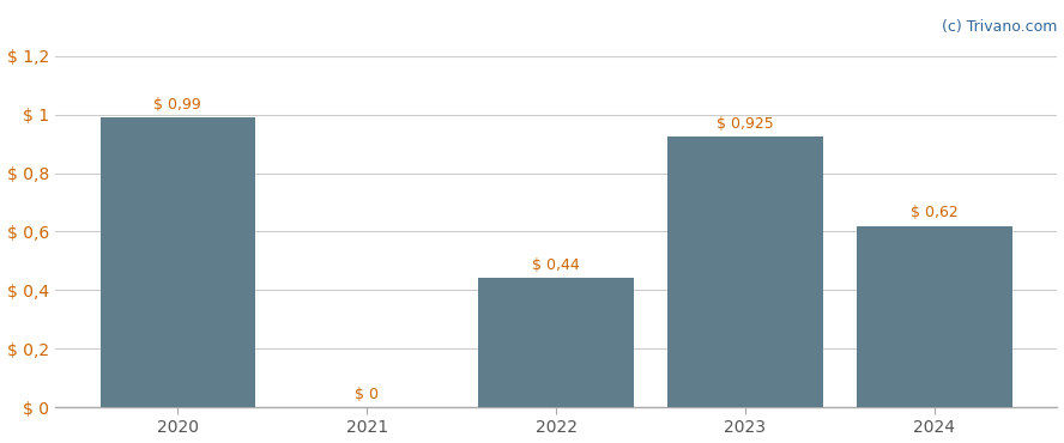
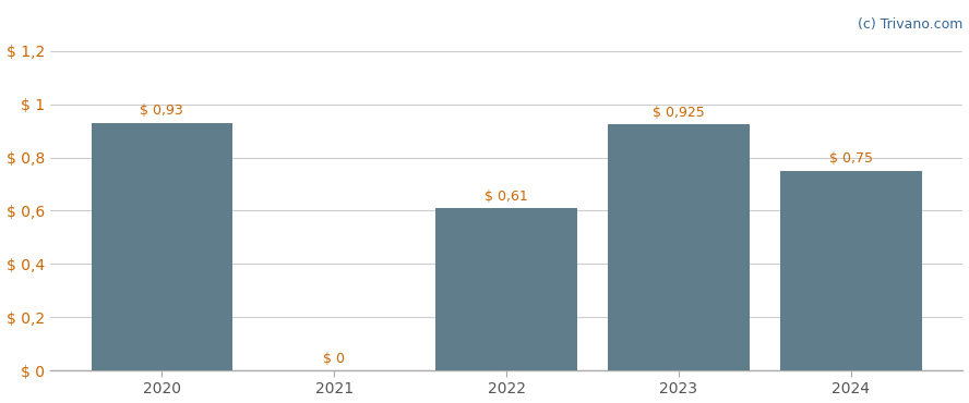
2020: 0,99 -> 0,93
2022: 0,44 -> 0,61
2024: 0,62 -> 0,75
